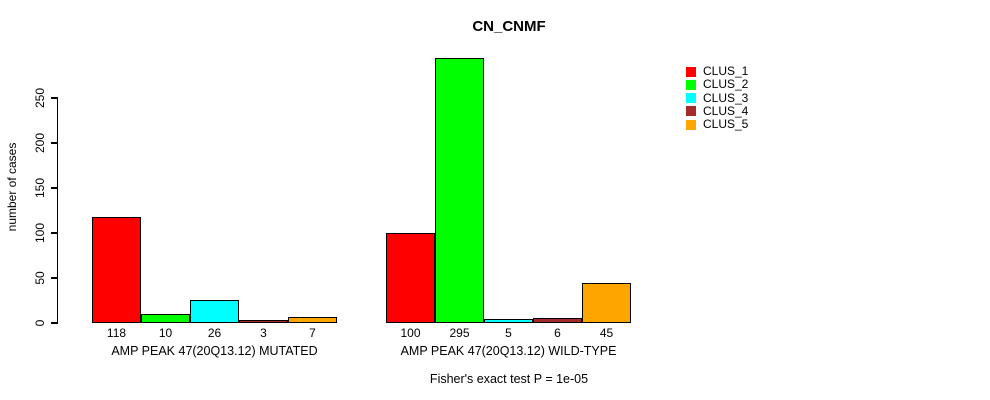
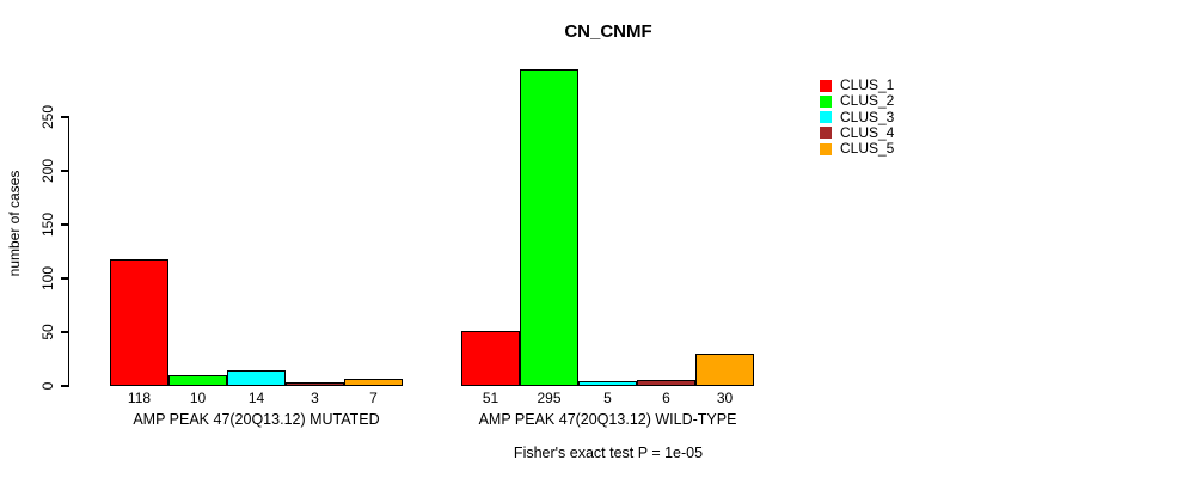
CLUS_3/AMP PEAK 47(20Q13.12) MUTATED: 26 -> 14
CLUS_1/AMP PEAK 47(20Q13.12) WILD-TYPE: 100 -> 51
CLUS_5/AMP PEAK 47(20Q13.12) WILD-TYPE: 45 -> 30
